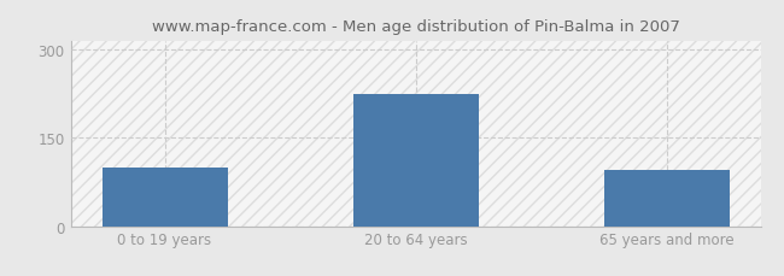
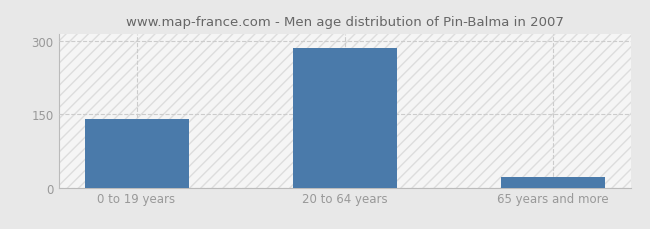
0 to 19 years: 100 -> 140
20 to 64 years: 225 -> 285
65 years and more: 95 -> 22
